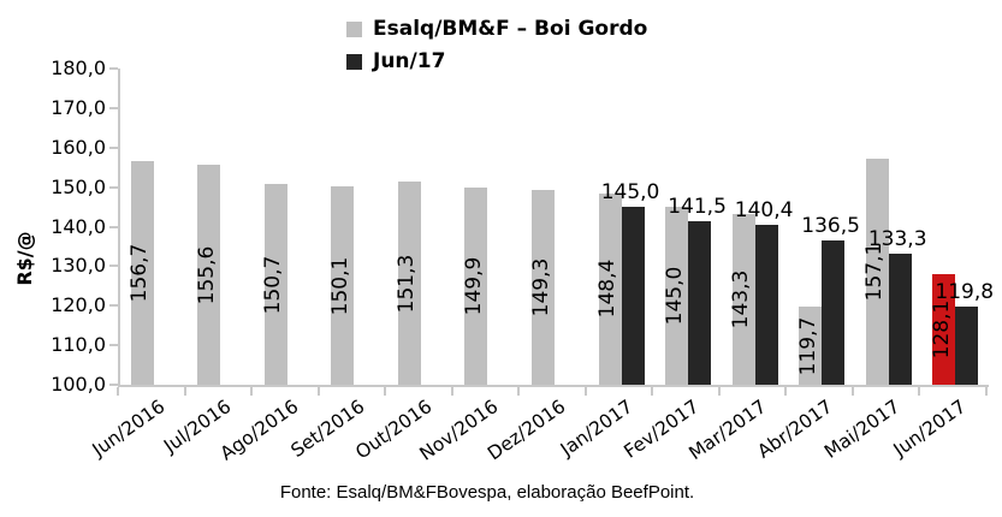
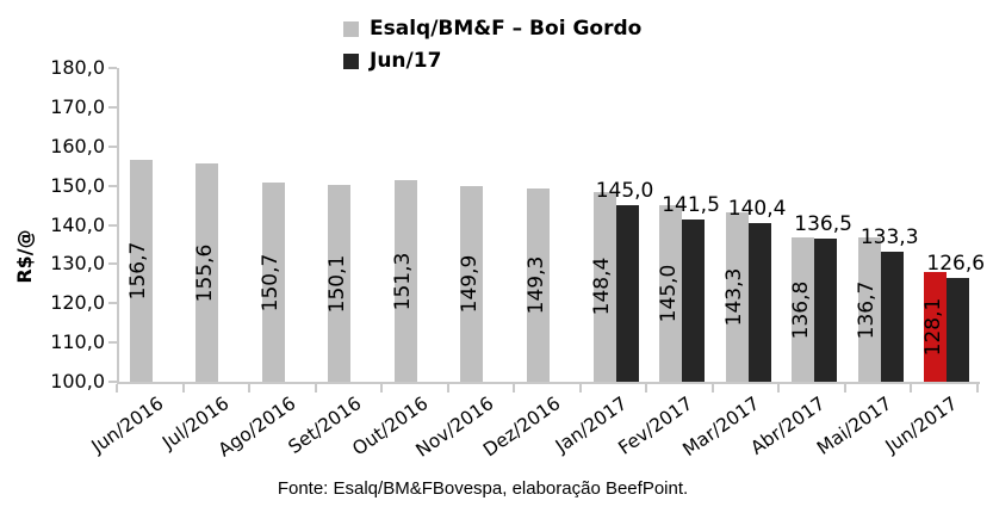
Esalq/BM&F – Boi Gordo/Abr/2017: 119,7 -> 136,8
Esalq/BM&F – Boi Gordo/Mai/2017: 157,1 -> 136,7
Jun/17/Jun/2017: 119,8 -> 126,6
